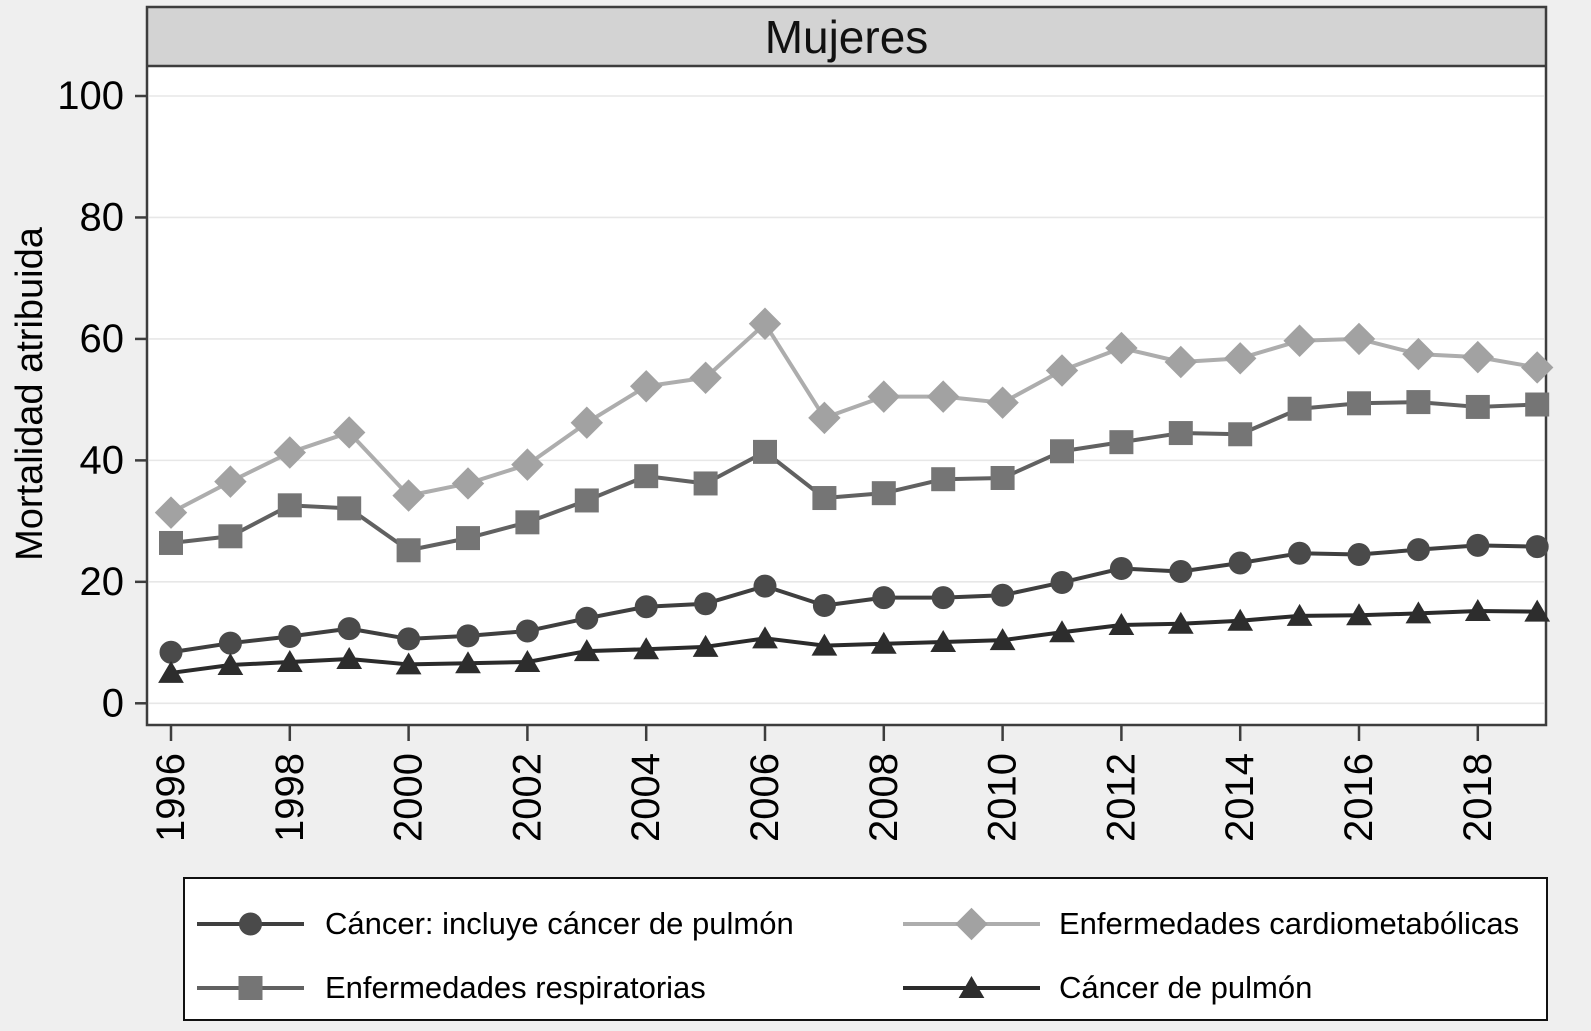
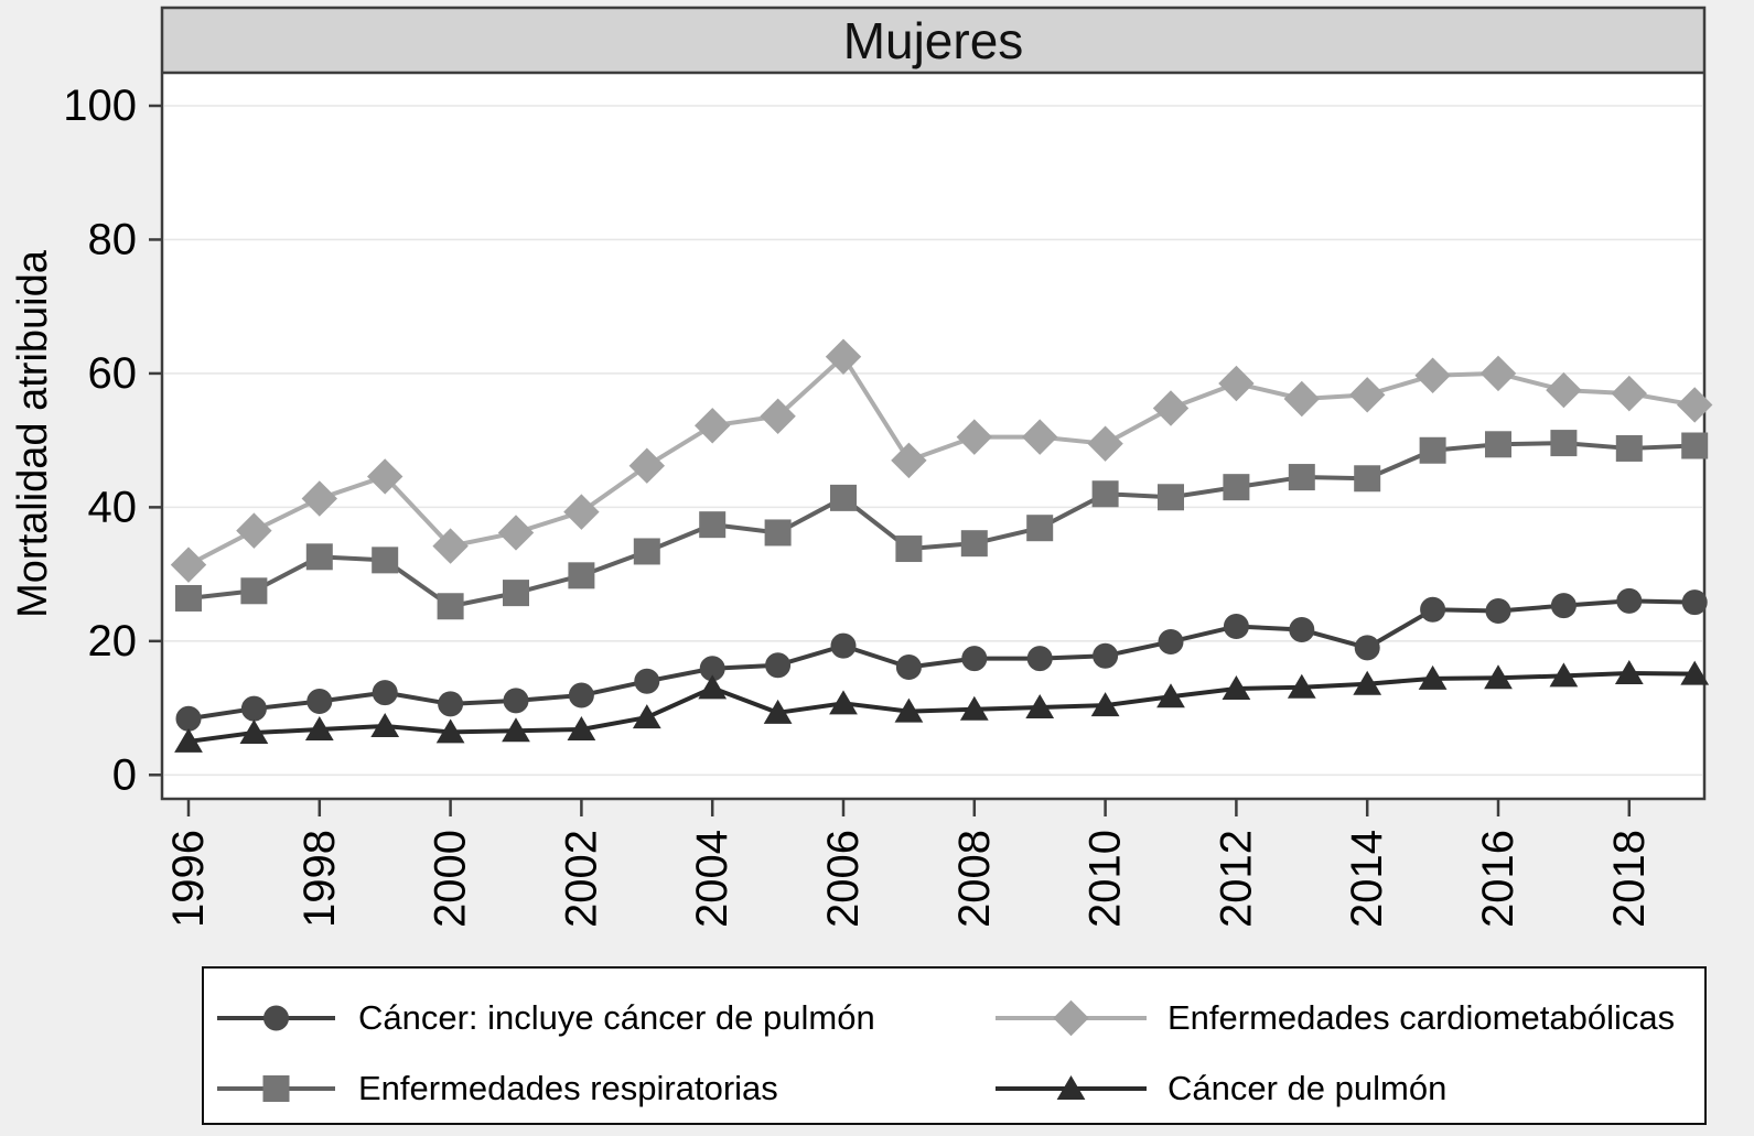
Cáncer de pulmón/2004: 9 -> 13
Enfermedades respiratorias/2010: 37 -> 42
Cáncer: incluye cáncer de pulmón/2014: 23 -> 19
